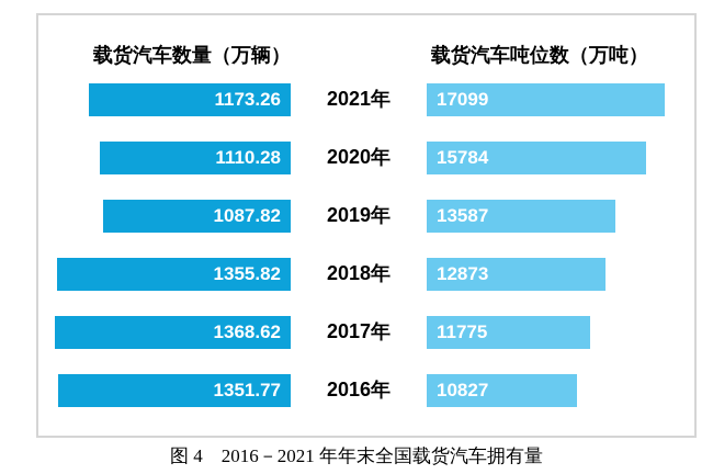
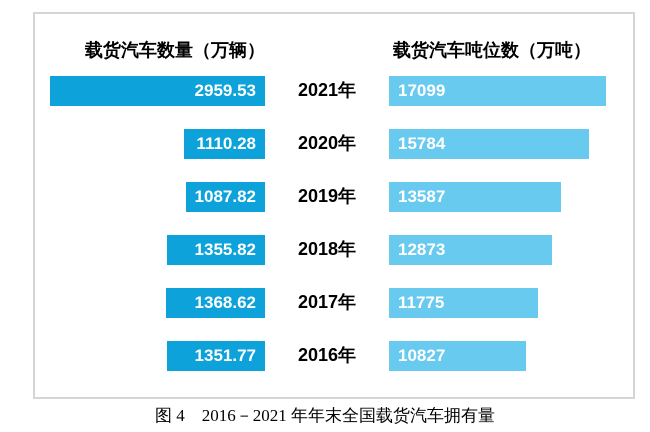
载货汽车数量（万辆）/2021年: 1173.26 -> 2959.53
